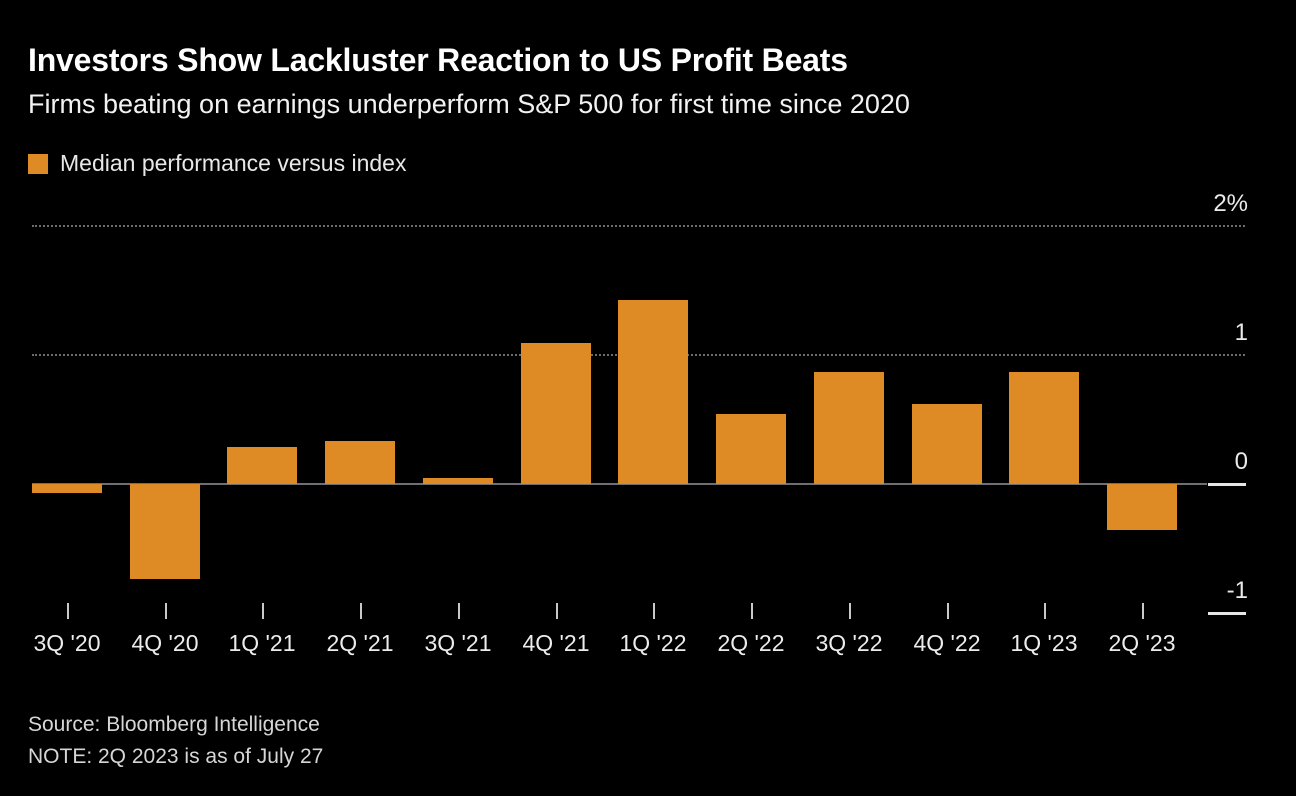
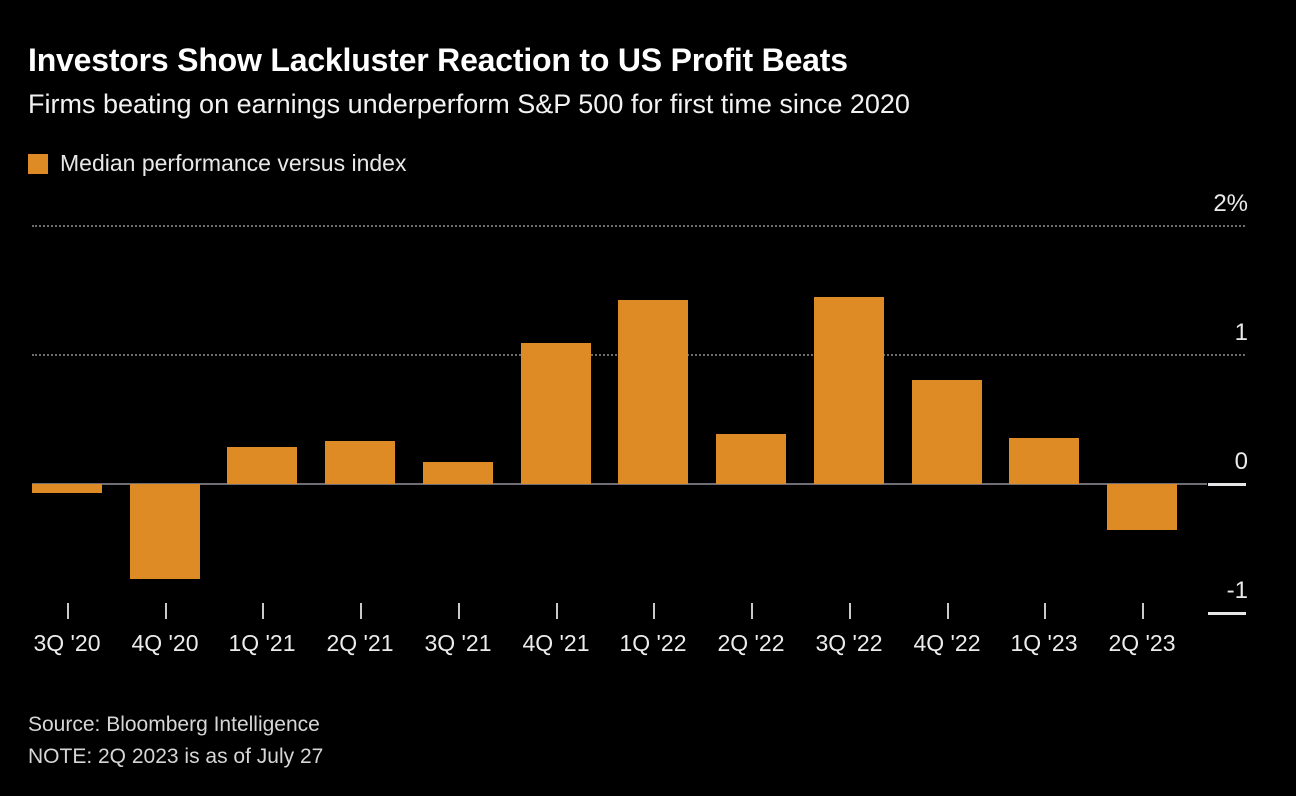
3Q '21: 0.05% -> 0.17%
2Q '22: 0.54% -> 0.39%
3Q '22: 0.87% -> 1.45%
4Q '22: 0.62% -> 0.81%
1Q '23: 0.87% -> 0.36%
